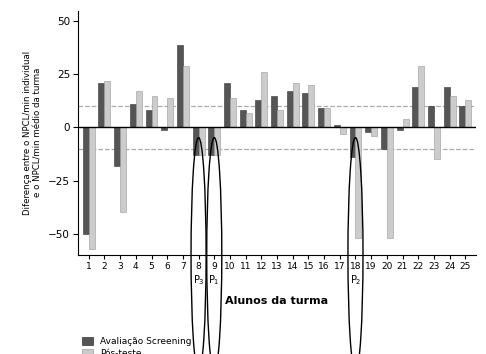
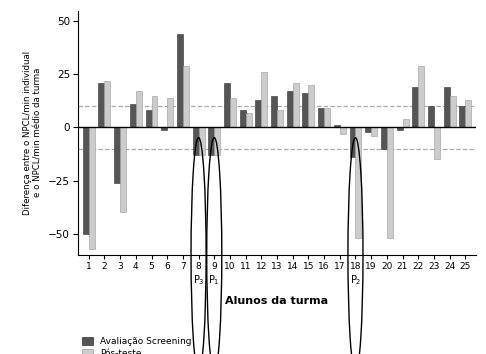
Avaliação Screening/3: -18 -> -26
Avaliação Screening/7: 39 -> 44
